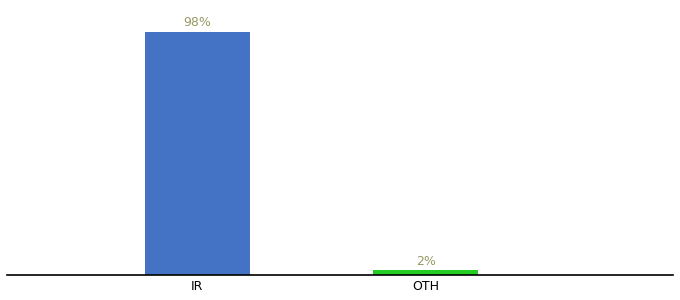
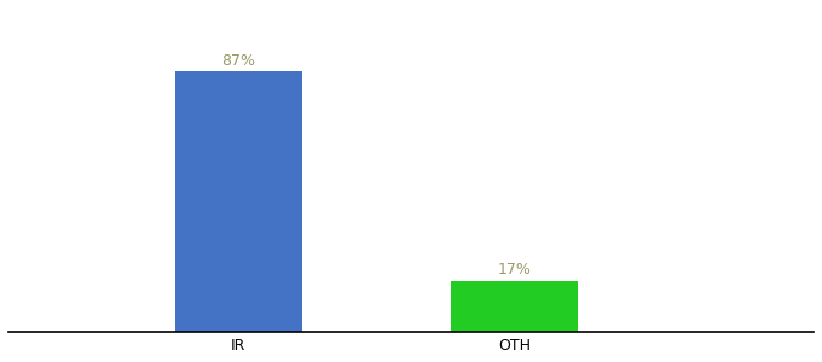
IR: 98% -> 87%
OTH: 2% -> 17%
